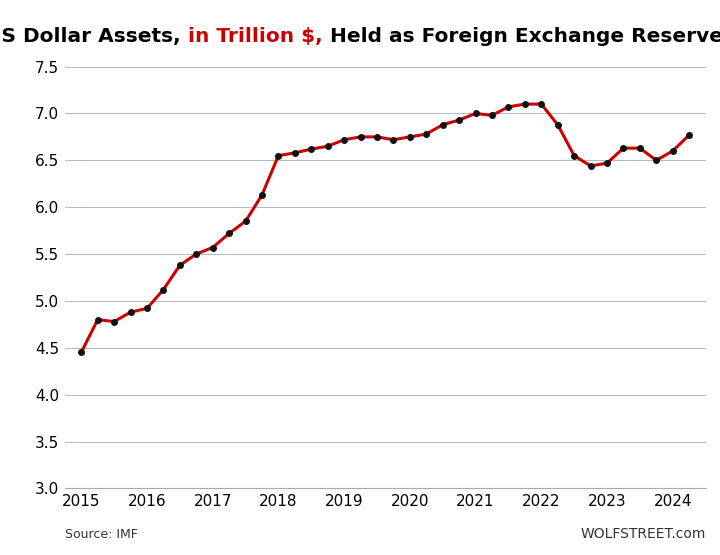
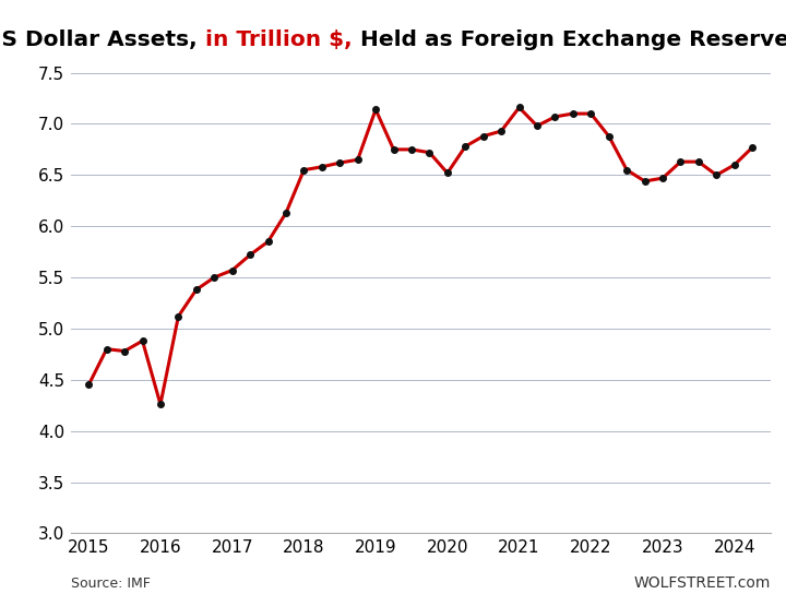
2016: 4.92 -> 4.26
2019: 6.72 -> 7.14
2020: 6.75 -> 6.52
2021: 7.00 -> 7.16
